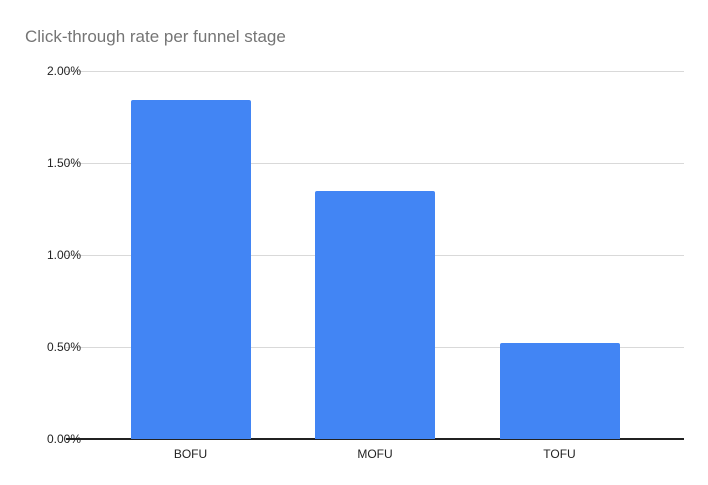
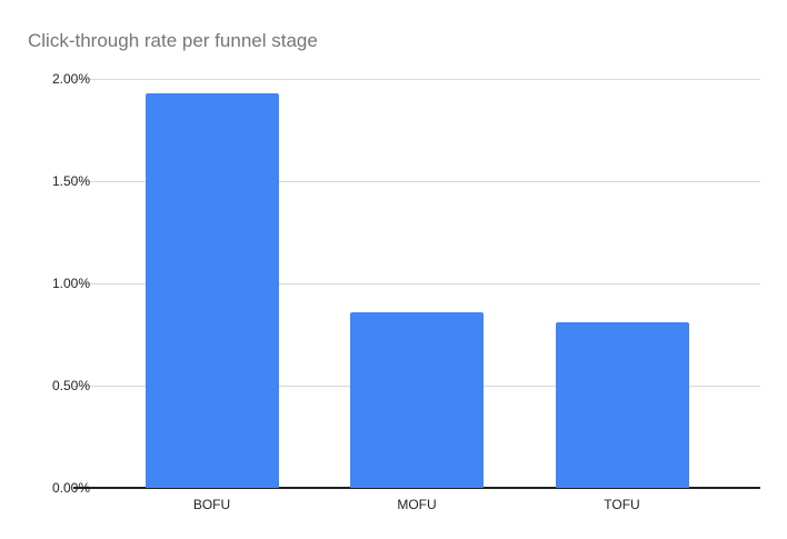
BOFU: 1.84% -> 1.93%
MOFU: 1.35% -> 0.86%
TOFU: 0.52% -> 0.81%
